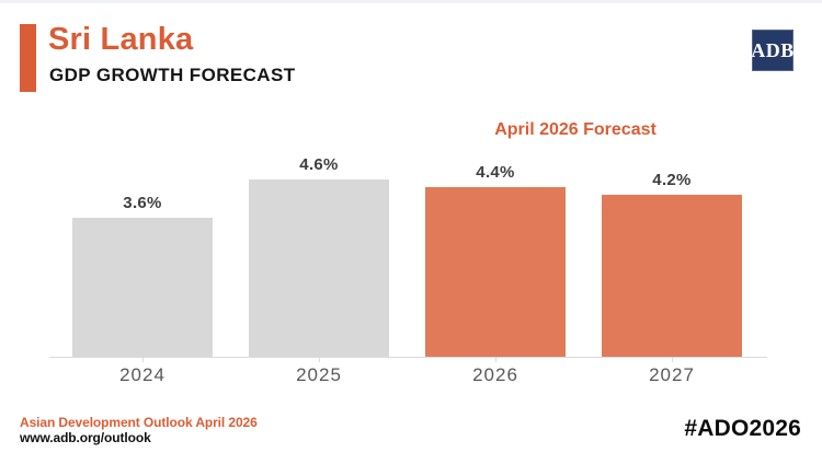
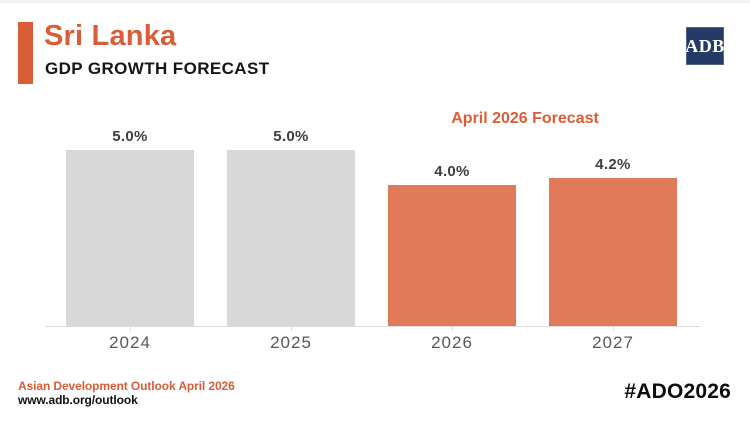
2024: 3.6% -> 5.0%
2025: 4.6% -> 5.0%
2026: 4.4% -> 4.0%
